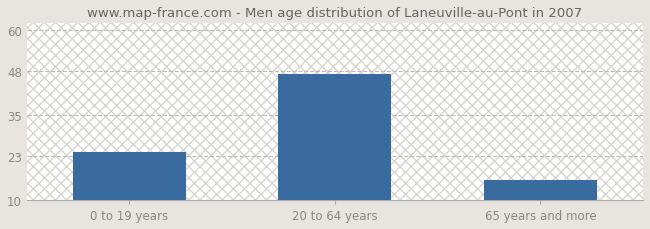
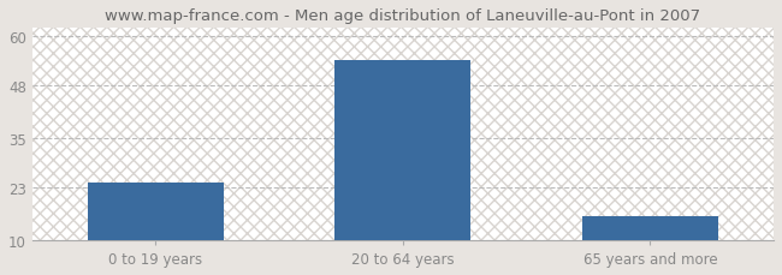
20 to 64 years: 47 -> 54
